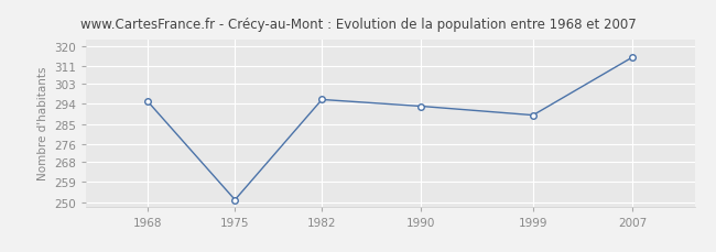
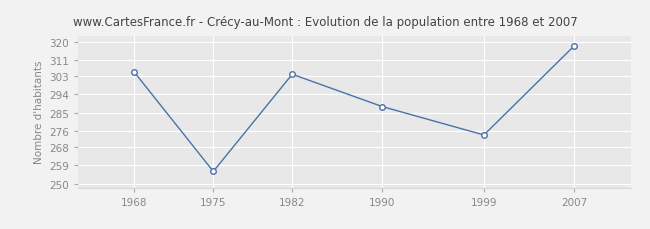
1968: 295 -> 305
1975: 251 -> 256
1982: 296 -> 304
1990: 293 -> 288
1999: 289 -> 274
2007: 315 -> 318
